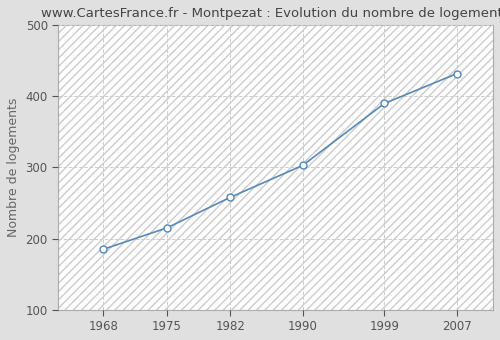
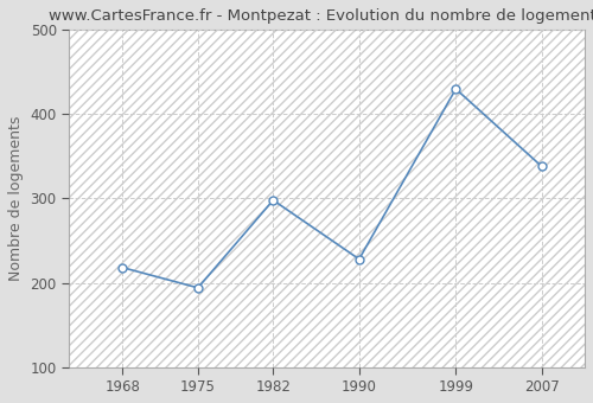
1968: 185 -> 218
1975: 215 -> 194
1982: 258 -> 298
1990: 303 -> 228
1999: 390 -> 430
2007: 432 -> 338
